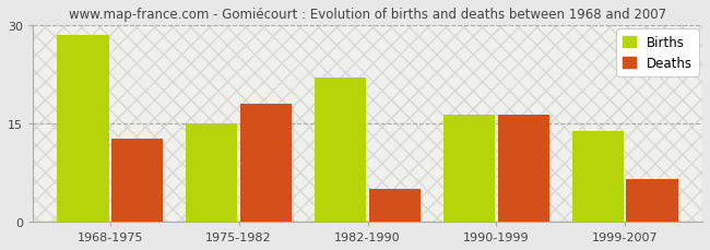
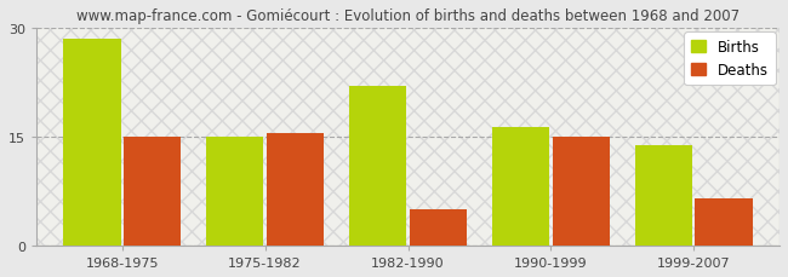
Deaths/1968-1975: 12.6 -> 15.0
Deaths/1975-1982: 18.0 -> 15.5
Deaths/1990-1999: 16.4 -> 15.0
